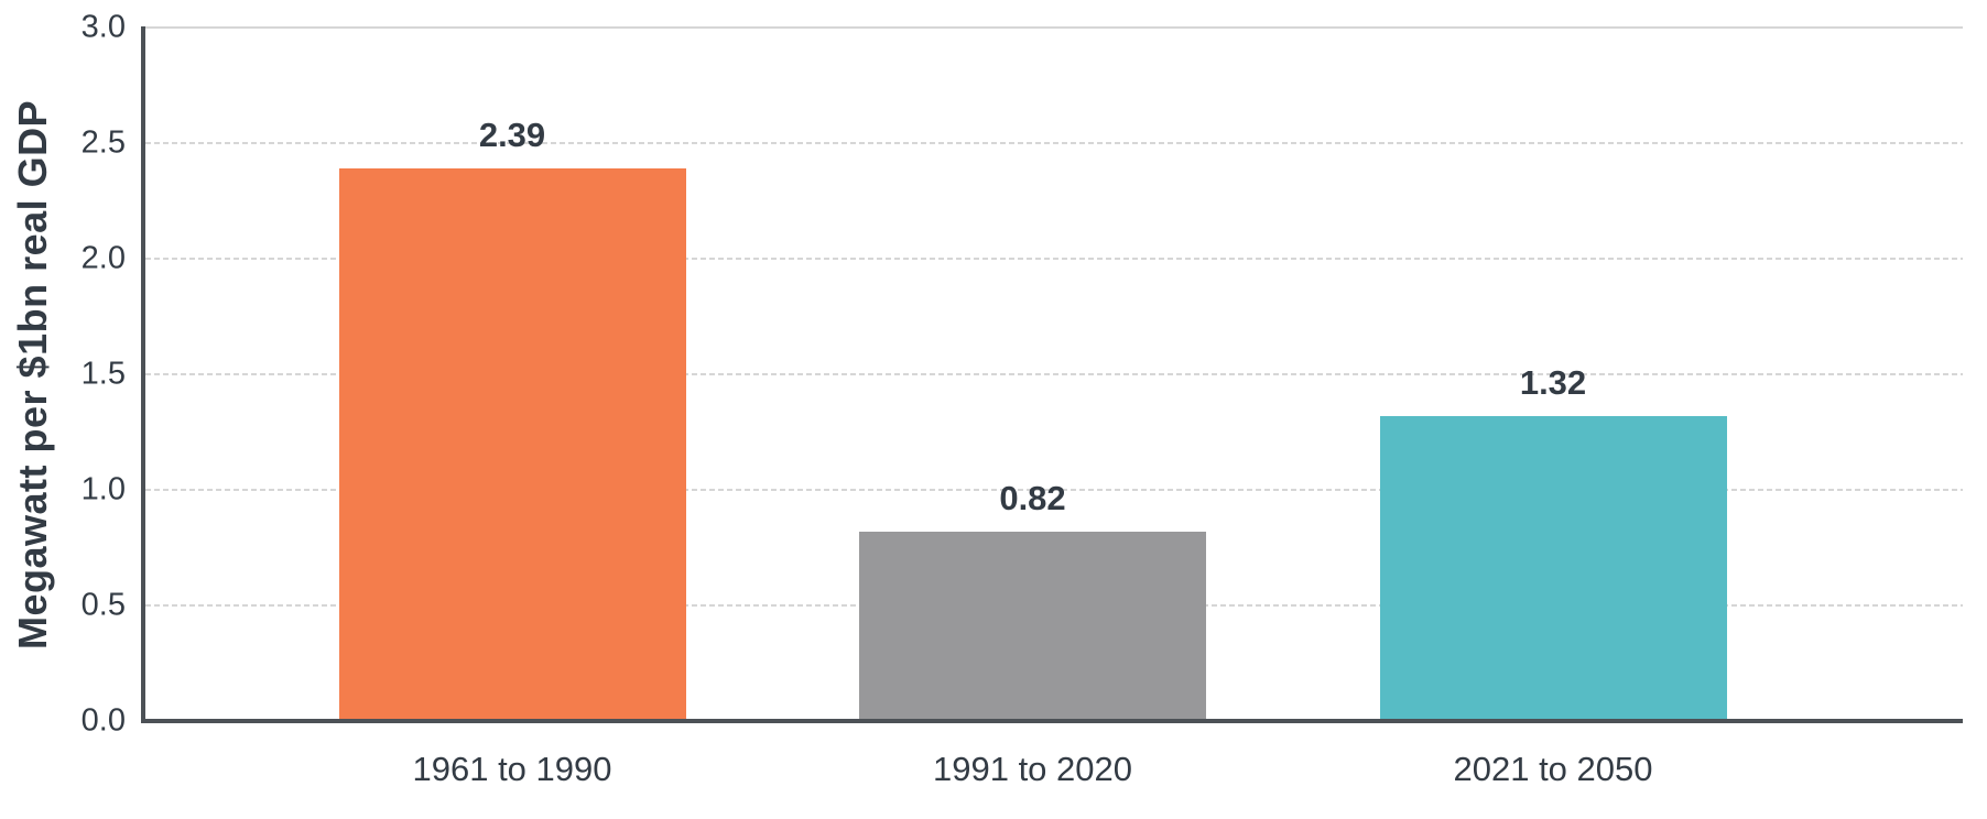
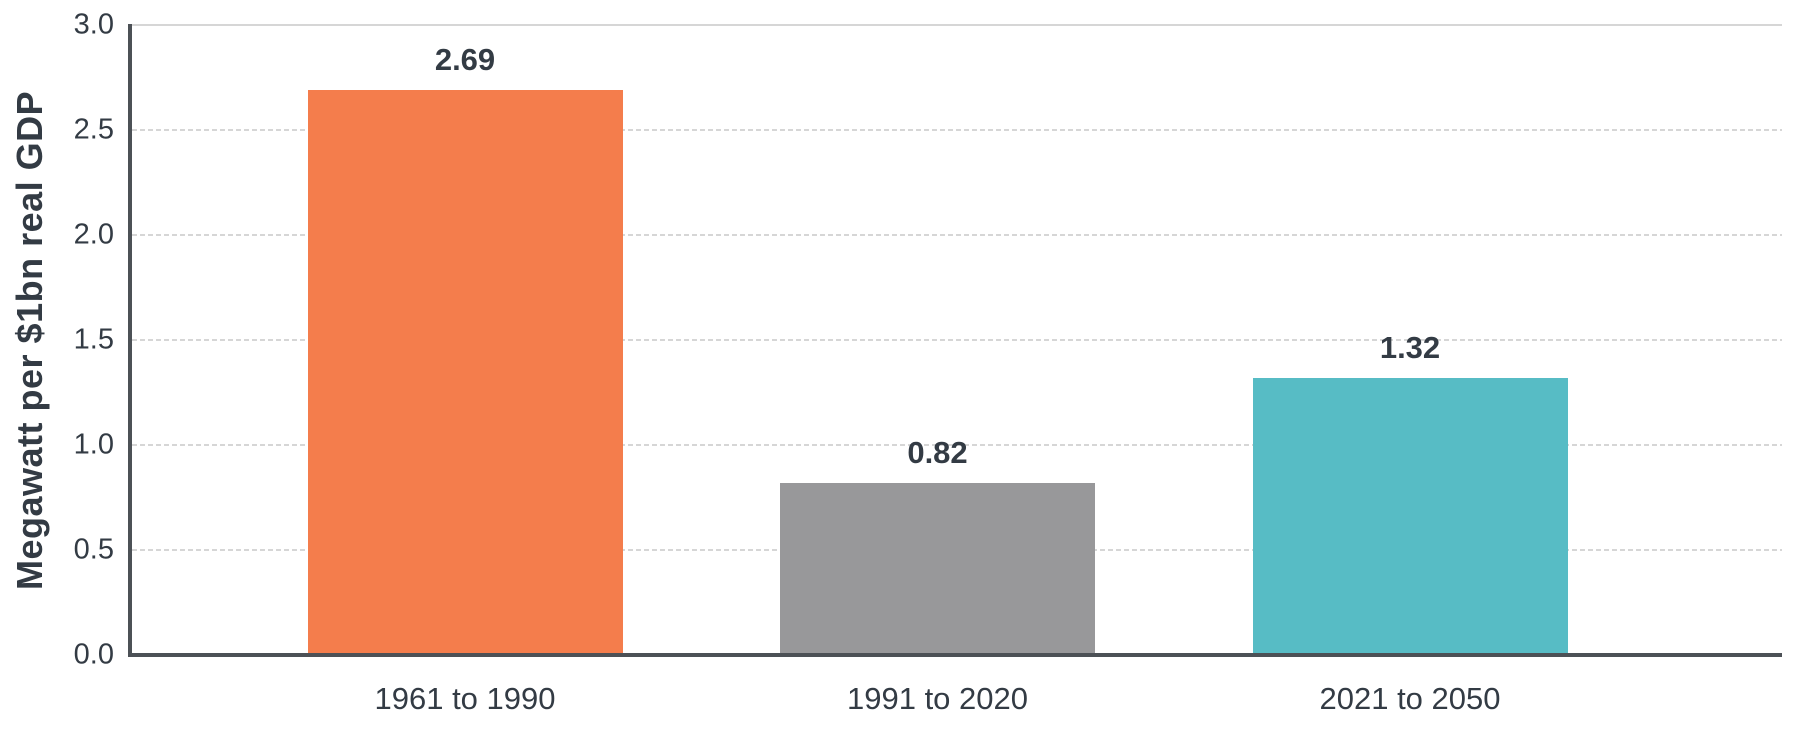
1961 to 1990: 2.39 -> 2.69
